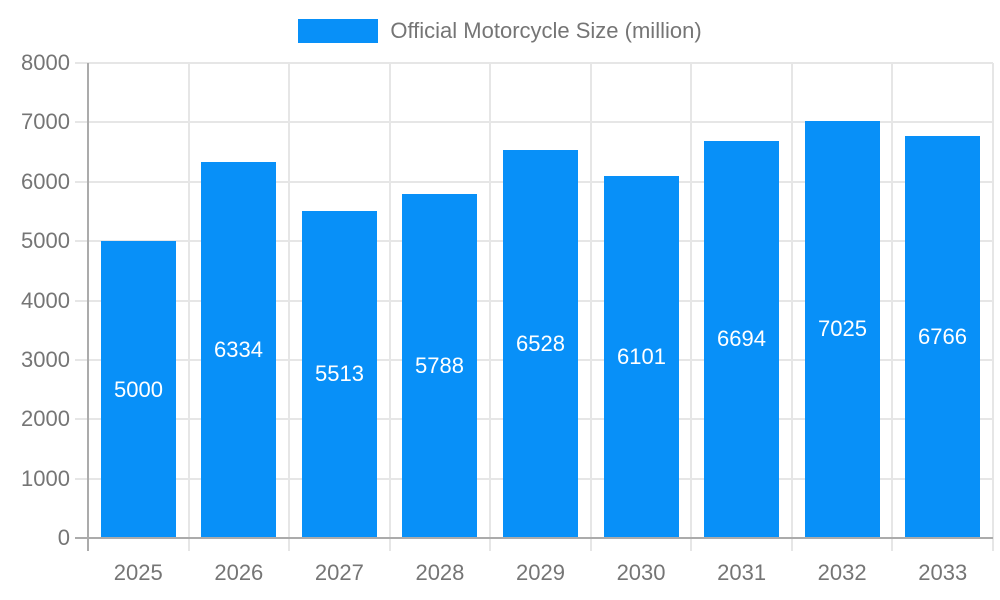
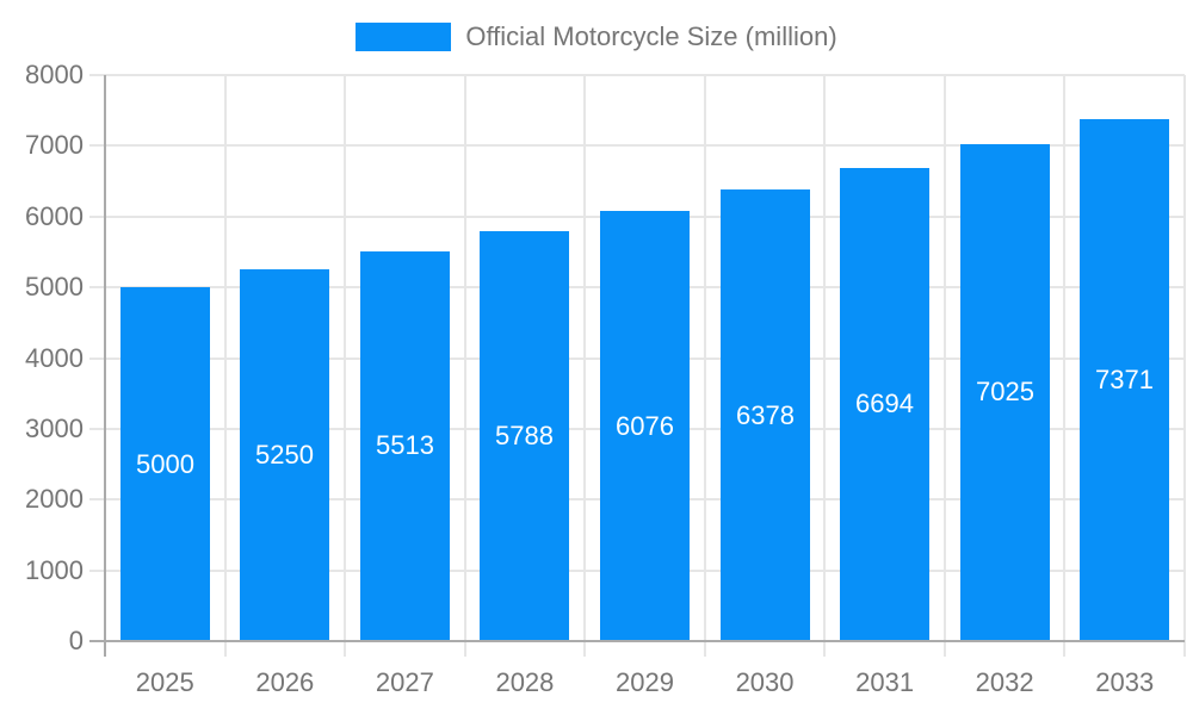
2026: 6334 -> 5250
2029: 6528 -> 6076
2030: 6101 -> 6378
2033: 6766 -> 7371
